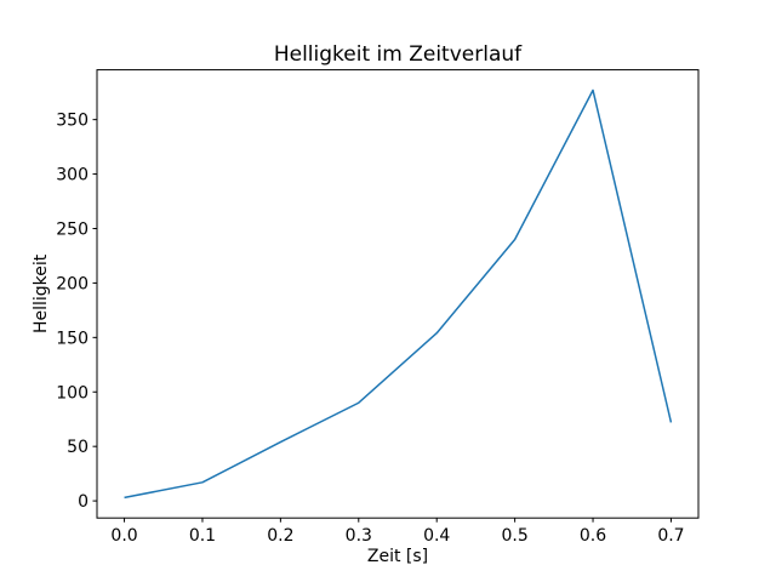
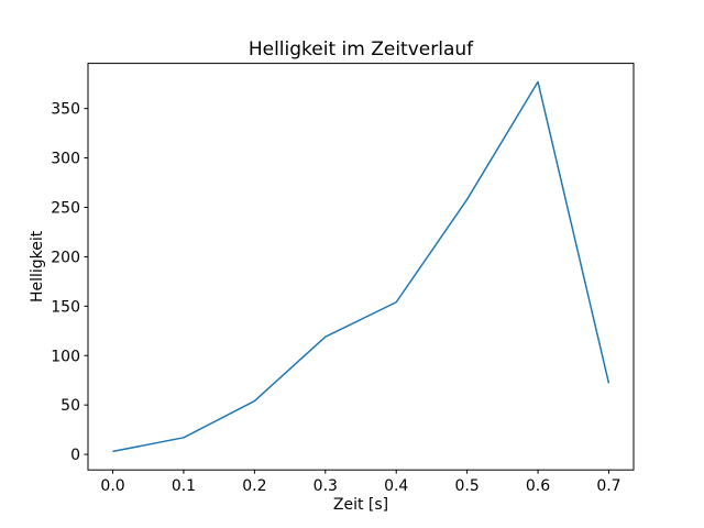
0.3: 90 -> 120
0.5: 240 -> 260
